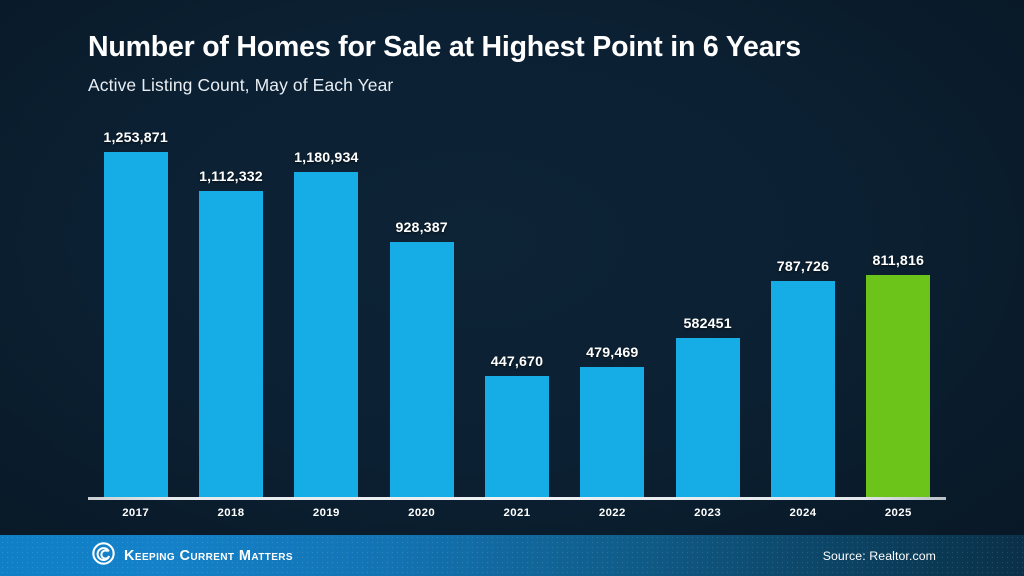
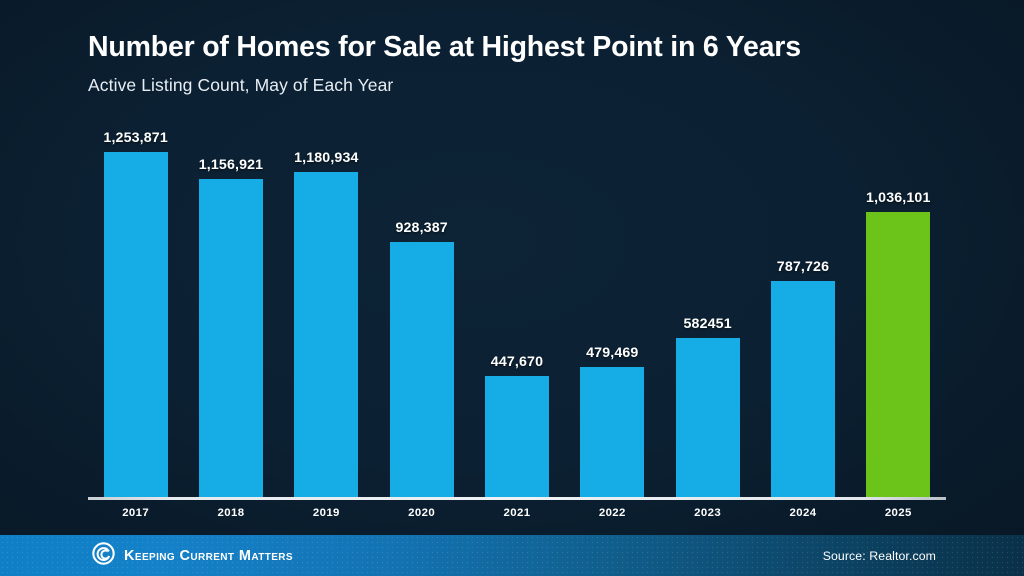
2018: 1,112,332 -> 1,156,921
2025: 811,816 -> 1,036,101
